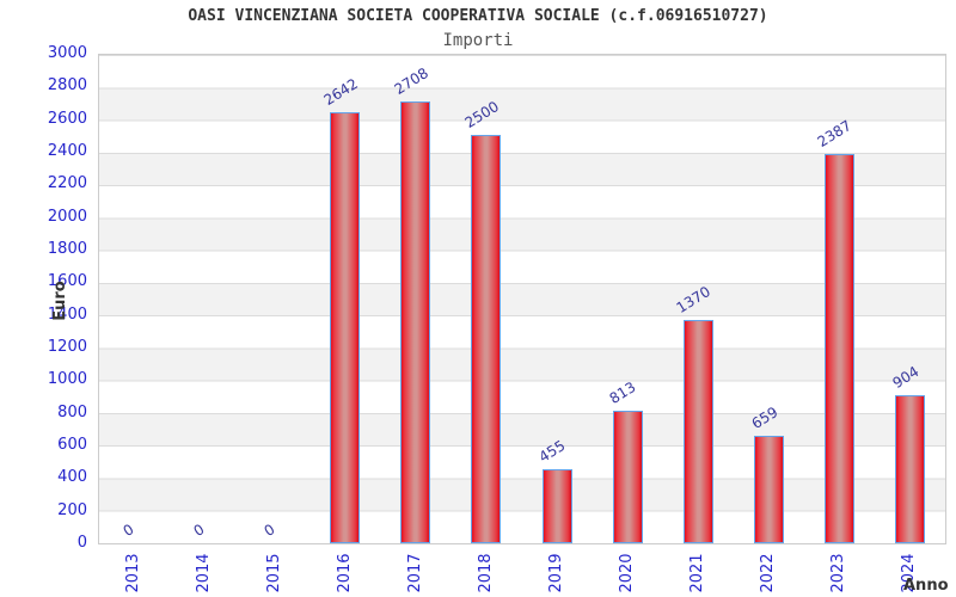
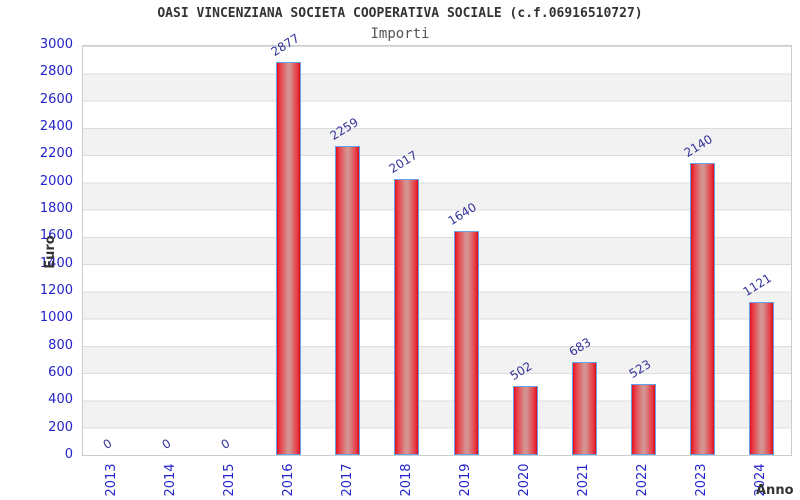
2016: 2642 -> 2877
2017: 2708 -> 2259
2018: 2500 -> 2017
2019: 455 -> 1640
2020: 813 -> 502
2021: 1370 -> 683
2022: 659 -> 523
2023: 2387 -> 2140
2024: 904 -> 1121
